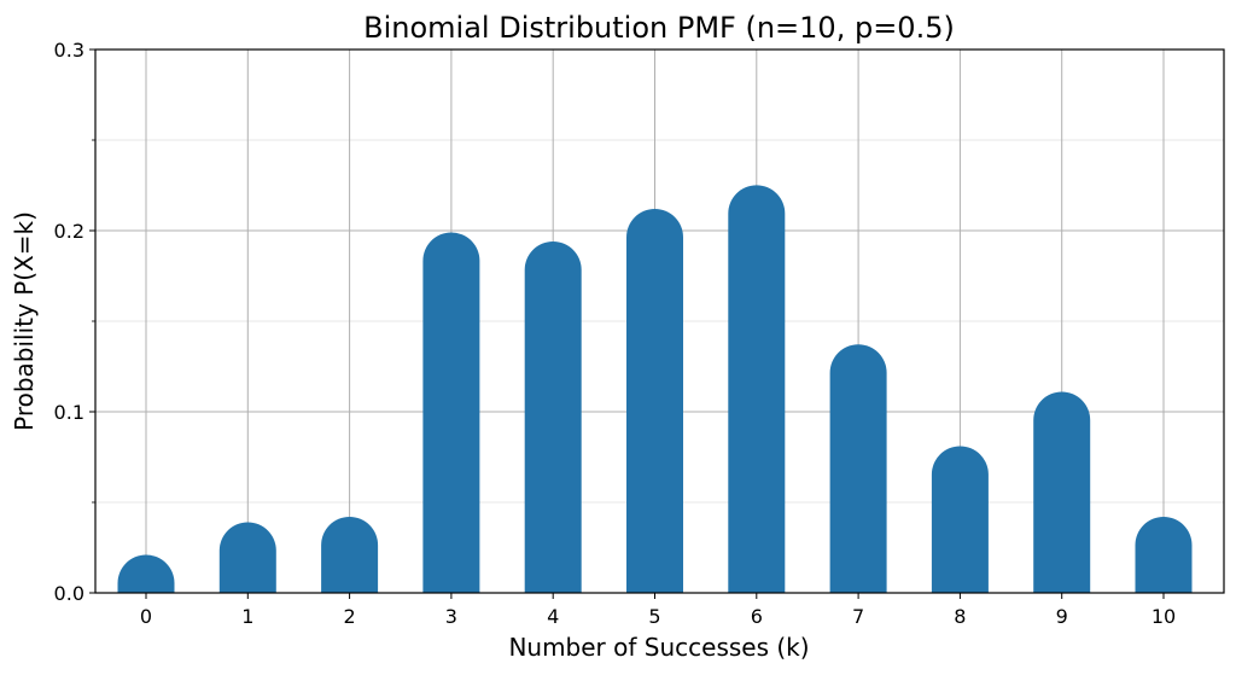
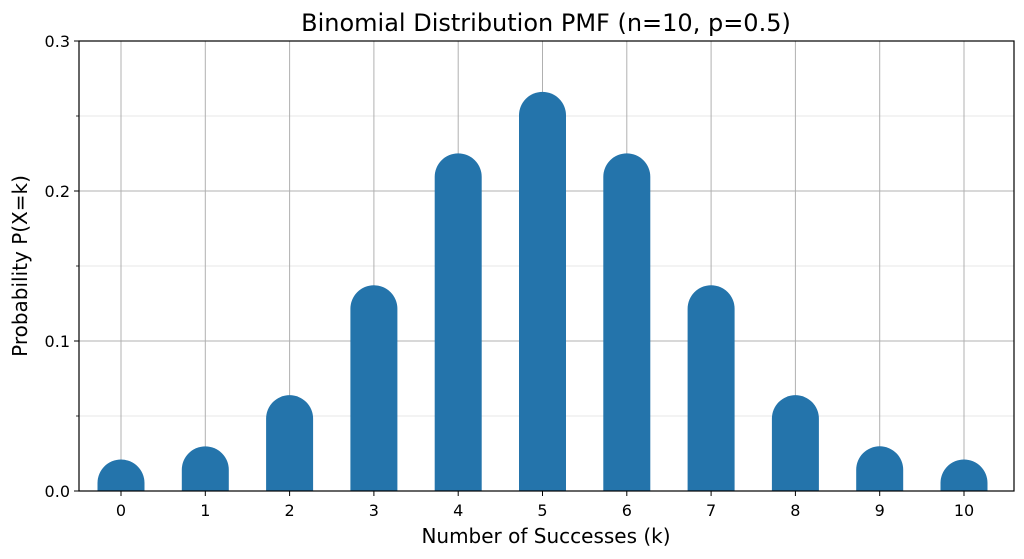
1: 0.019 -> 0.010
2: 0.022 -> 0.044
3: 0.179 -> 0.117
4: 0.174 -> 0.205
5: 0.192 -> 0.246
8: 0.061 -> 0.044
9: 0.091 -> 0.010
10: 0.022 -> 0.001
